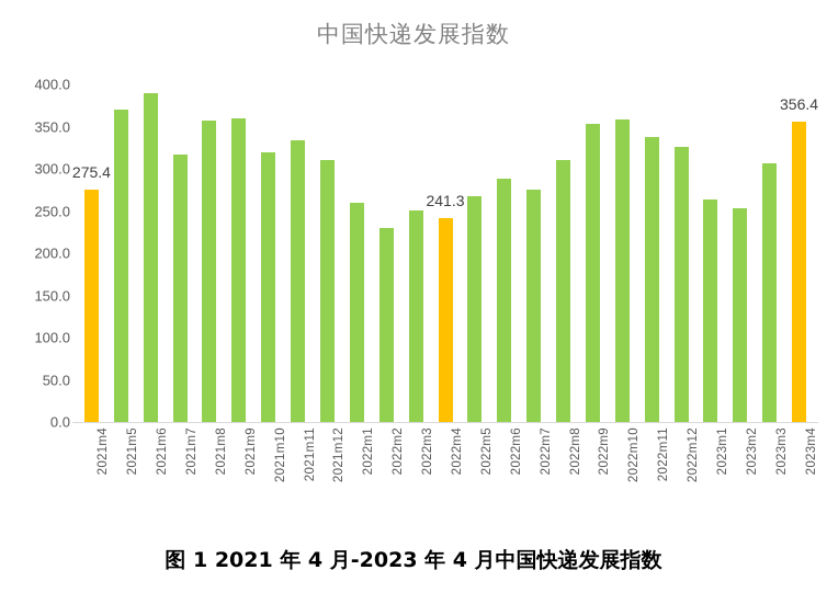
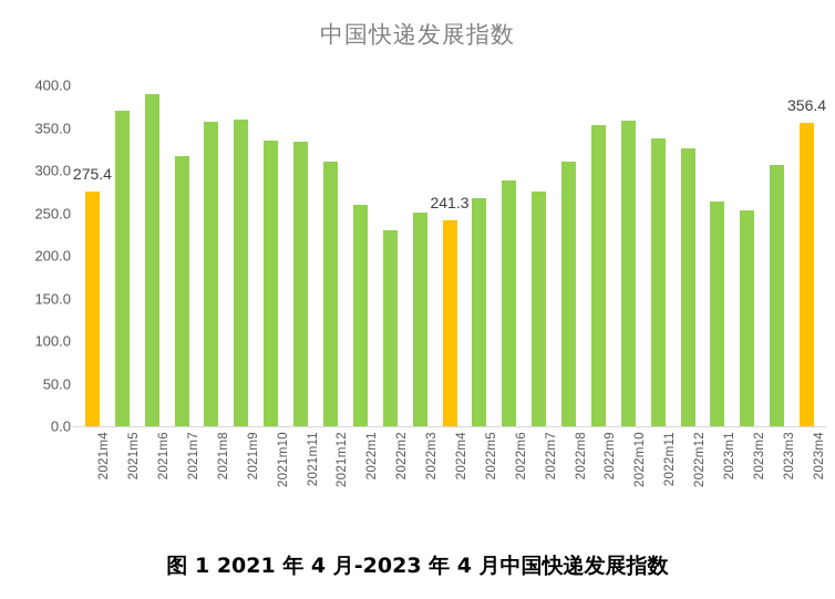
2021m10: 320 -> 340
